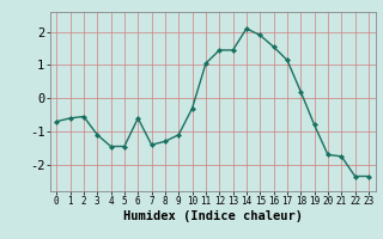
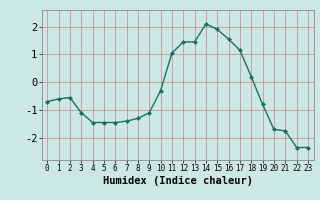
6: -0.60 -> -1.45
